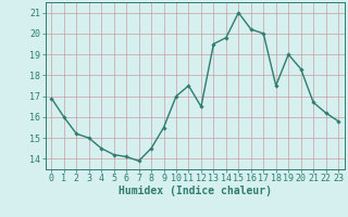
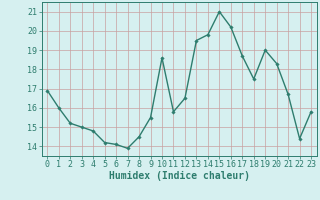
4: 14.5 -> 14.8
10: 17.0 -> 18.6
11: 17.5 -> 15.8
17: 20.0 -> 18.7
22: 16.2 -> 14.4
